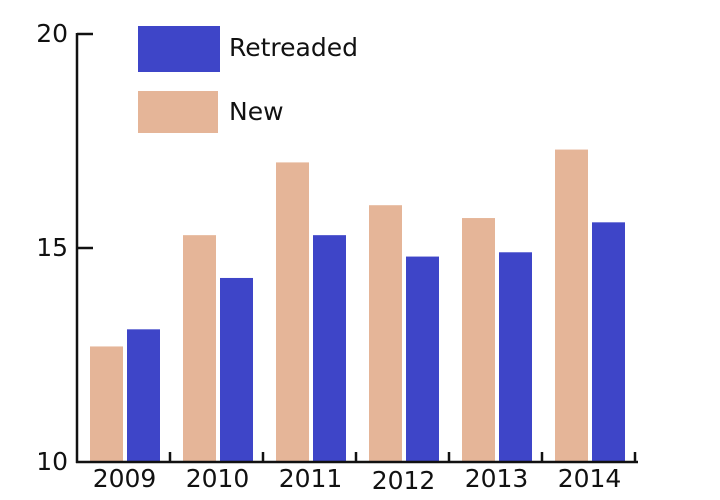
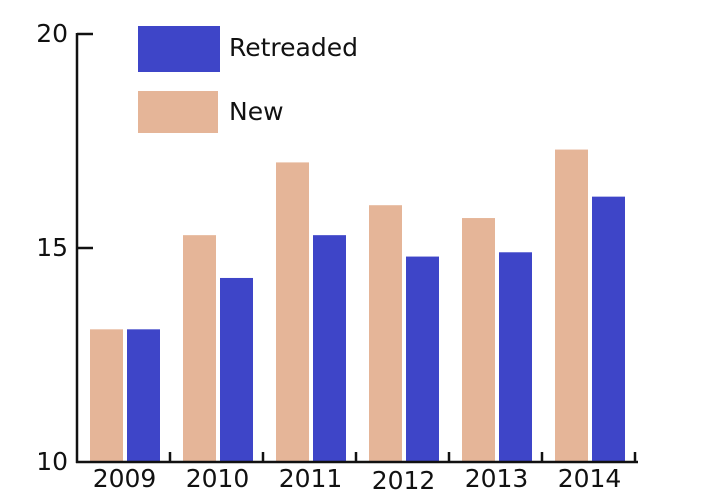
New/2009: 12.7 -> 13.1
Retreaded/2014: 15.6 -> 16.2
